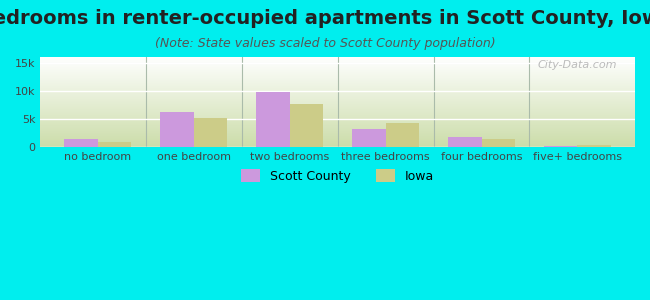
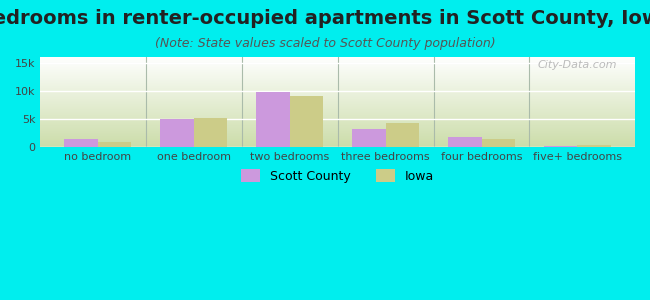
Scott County/one bedroom: 6.2k -> 5.0k
Iowa/two bedrooms: 7.6k -> 9.1k
